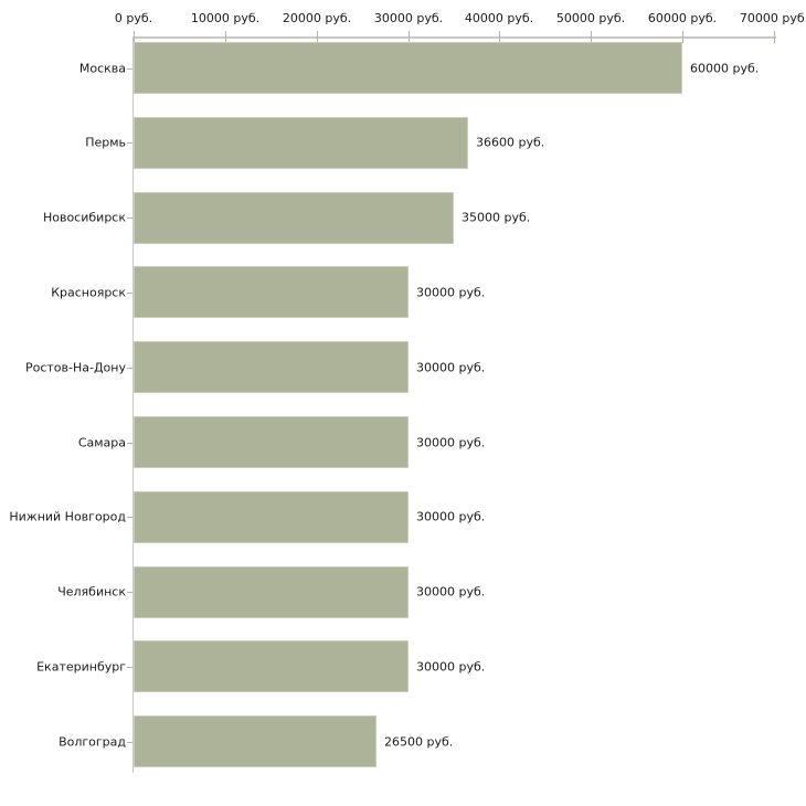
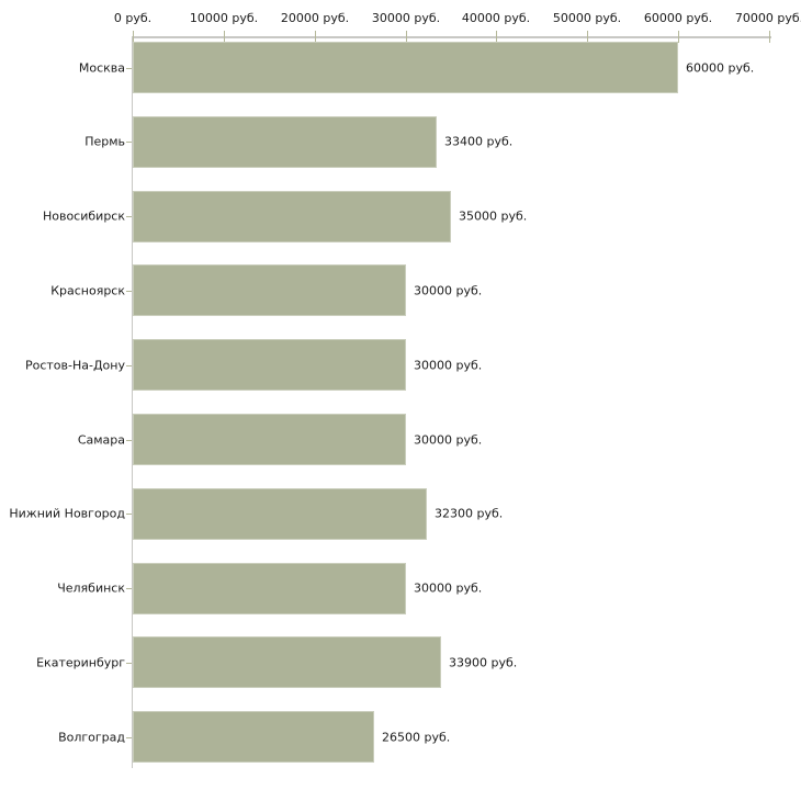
Пермь: 36600 -> 33400
Нижний Новгород: 30000 -> 32300
Екатеринбург: 30000 -> 33900
